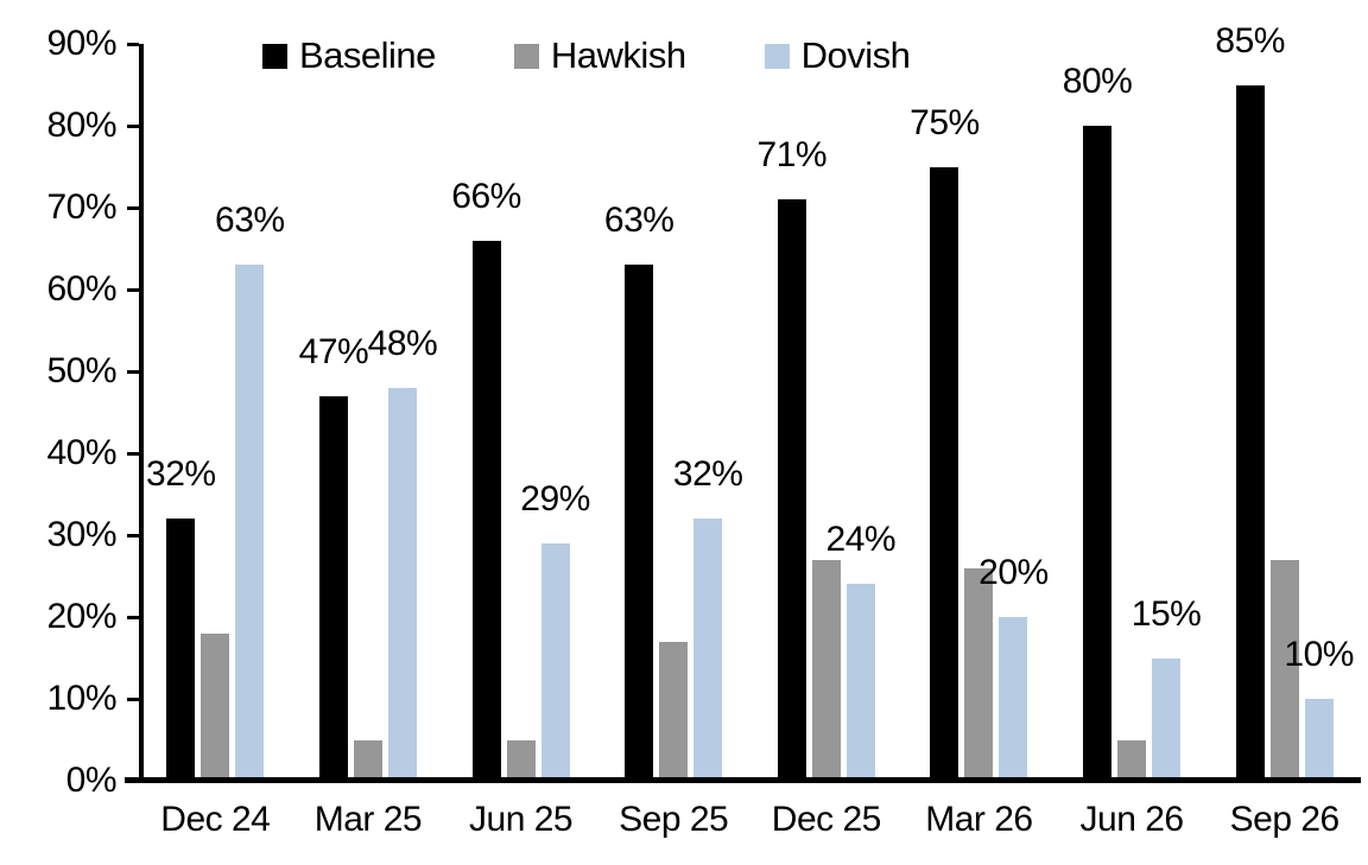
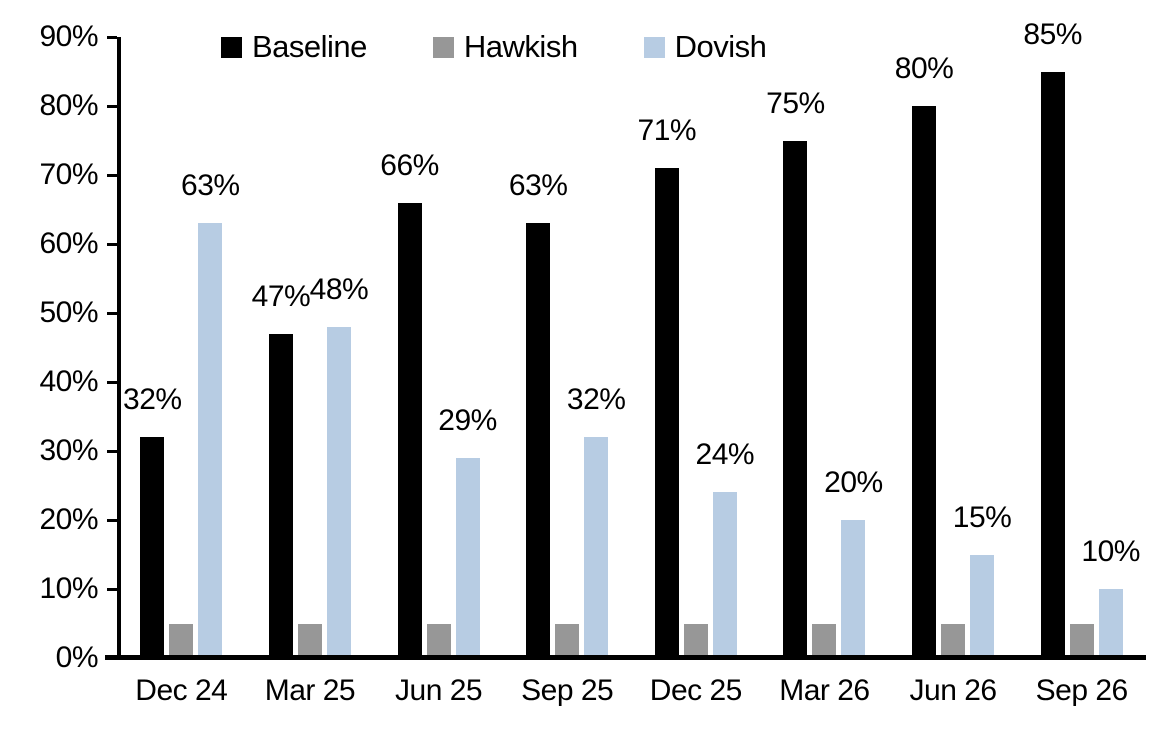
Hawkish/Dec 24: 18% -> 5%
Hawkish/Sep 25: 17% -> 5%
Hawkish/Dec 25: 27% -> 5%
Hawkish/Mar 26: 26% -> 5%
Hawkish/Sep 26: 27% -> 5%
